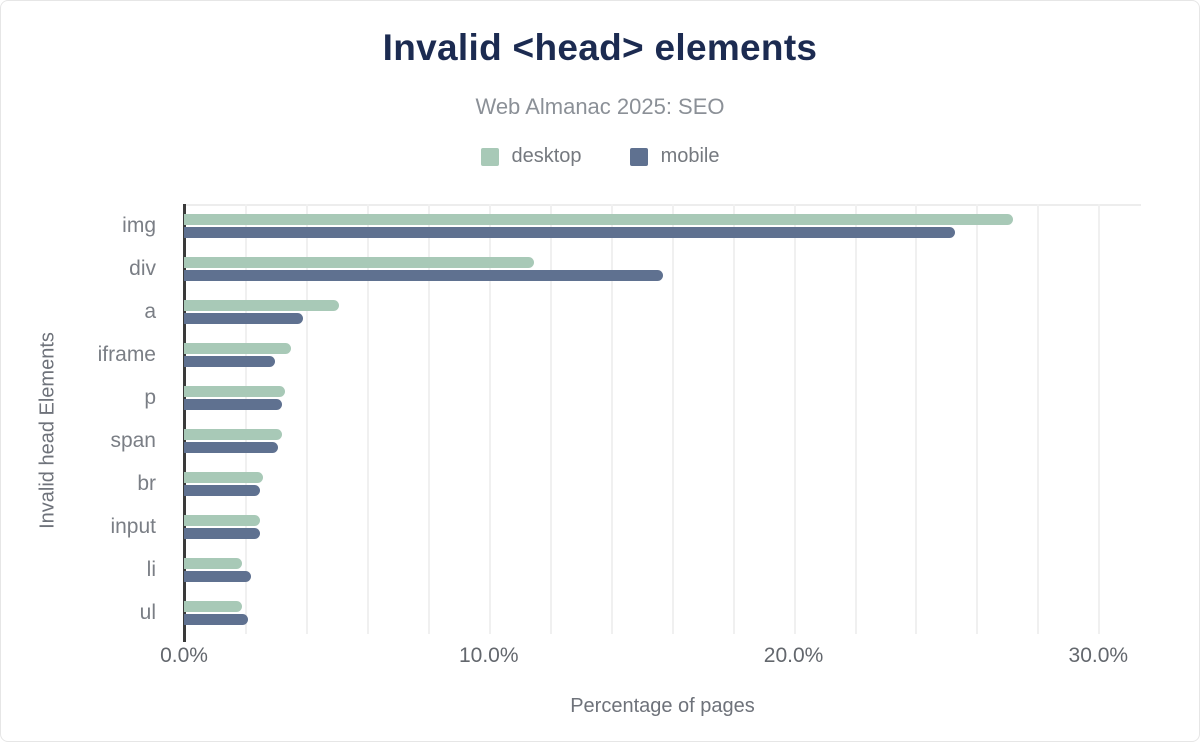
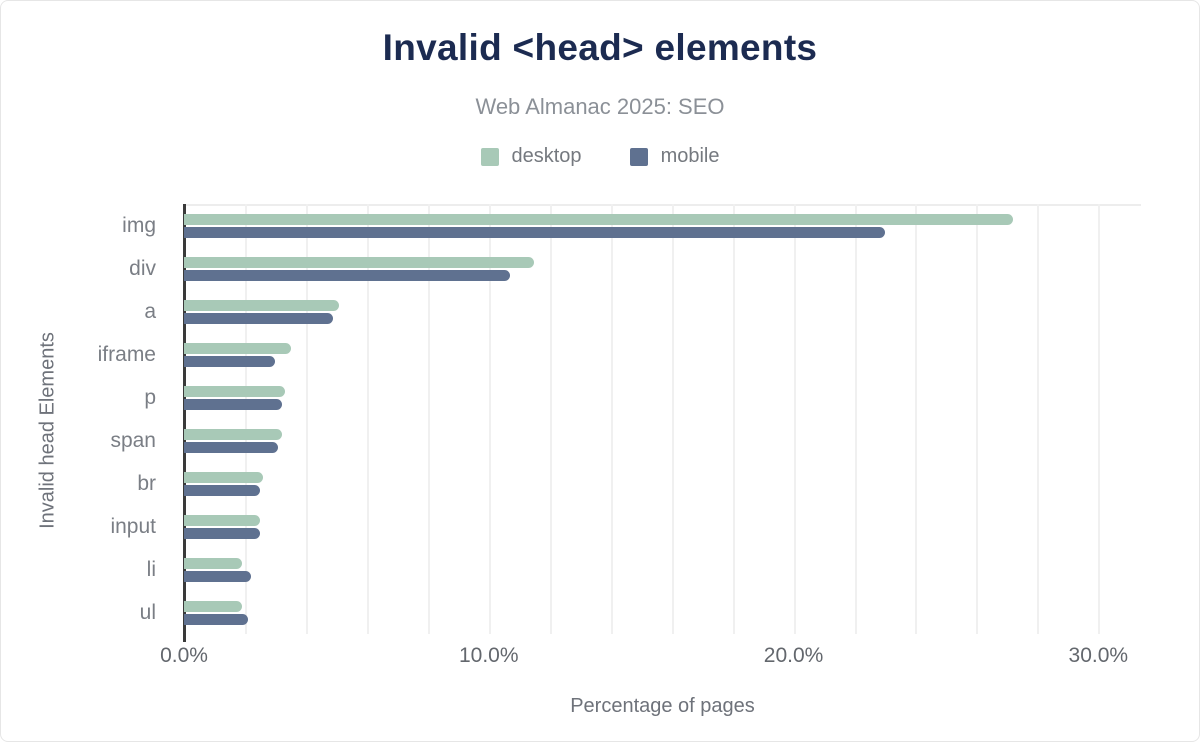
mobile/img: 25.3% -> 23.0%
mobile/div: 15.7% -> 10.7%
mobile/a: 3.9% -> 4.9%
